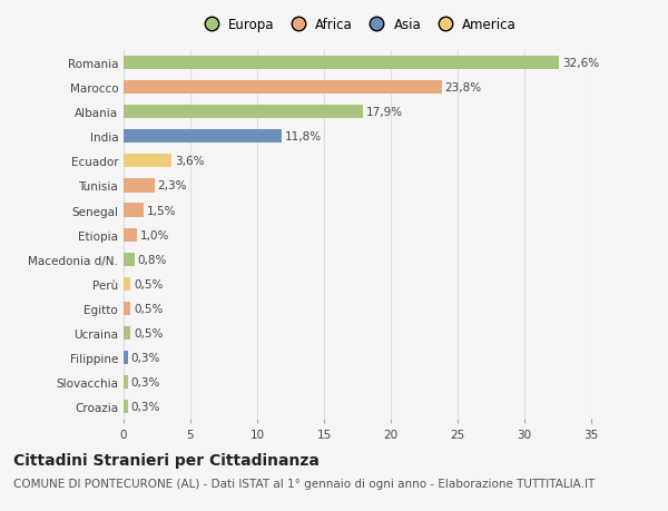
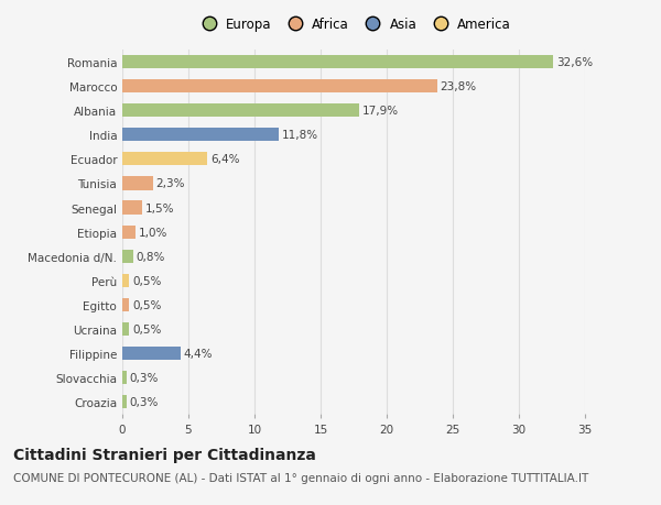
Ecuador: 3,6% -> 6,4%
Filippine: 0,3% -> 4,4%
